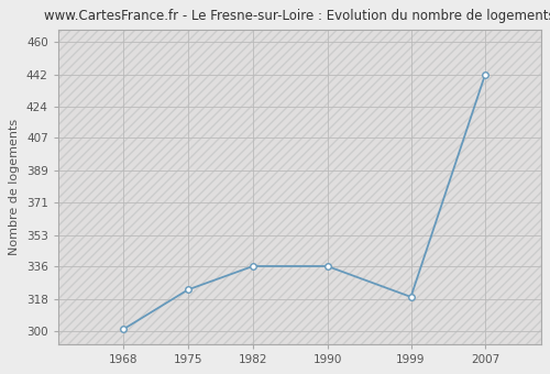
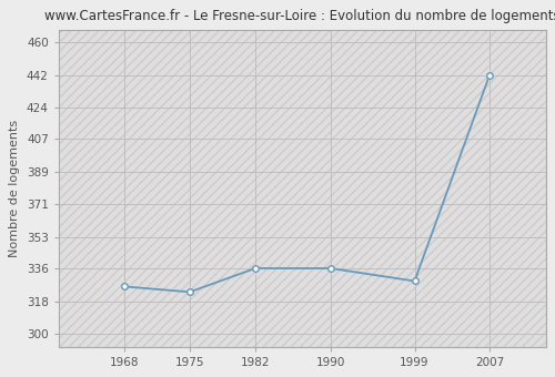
1968: 301 -> 326
1999: 319 -> 329
